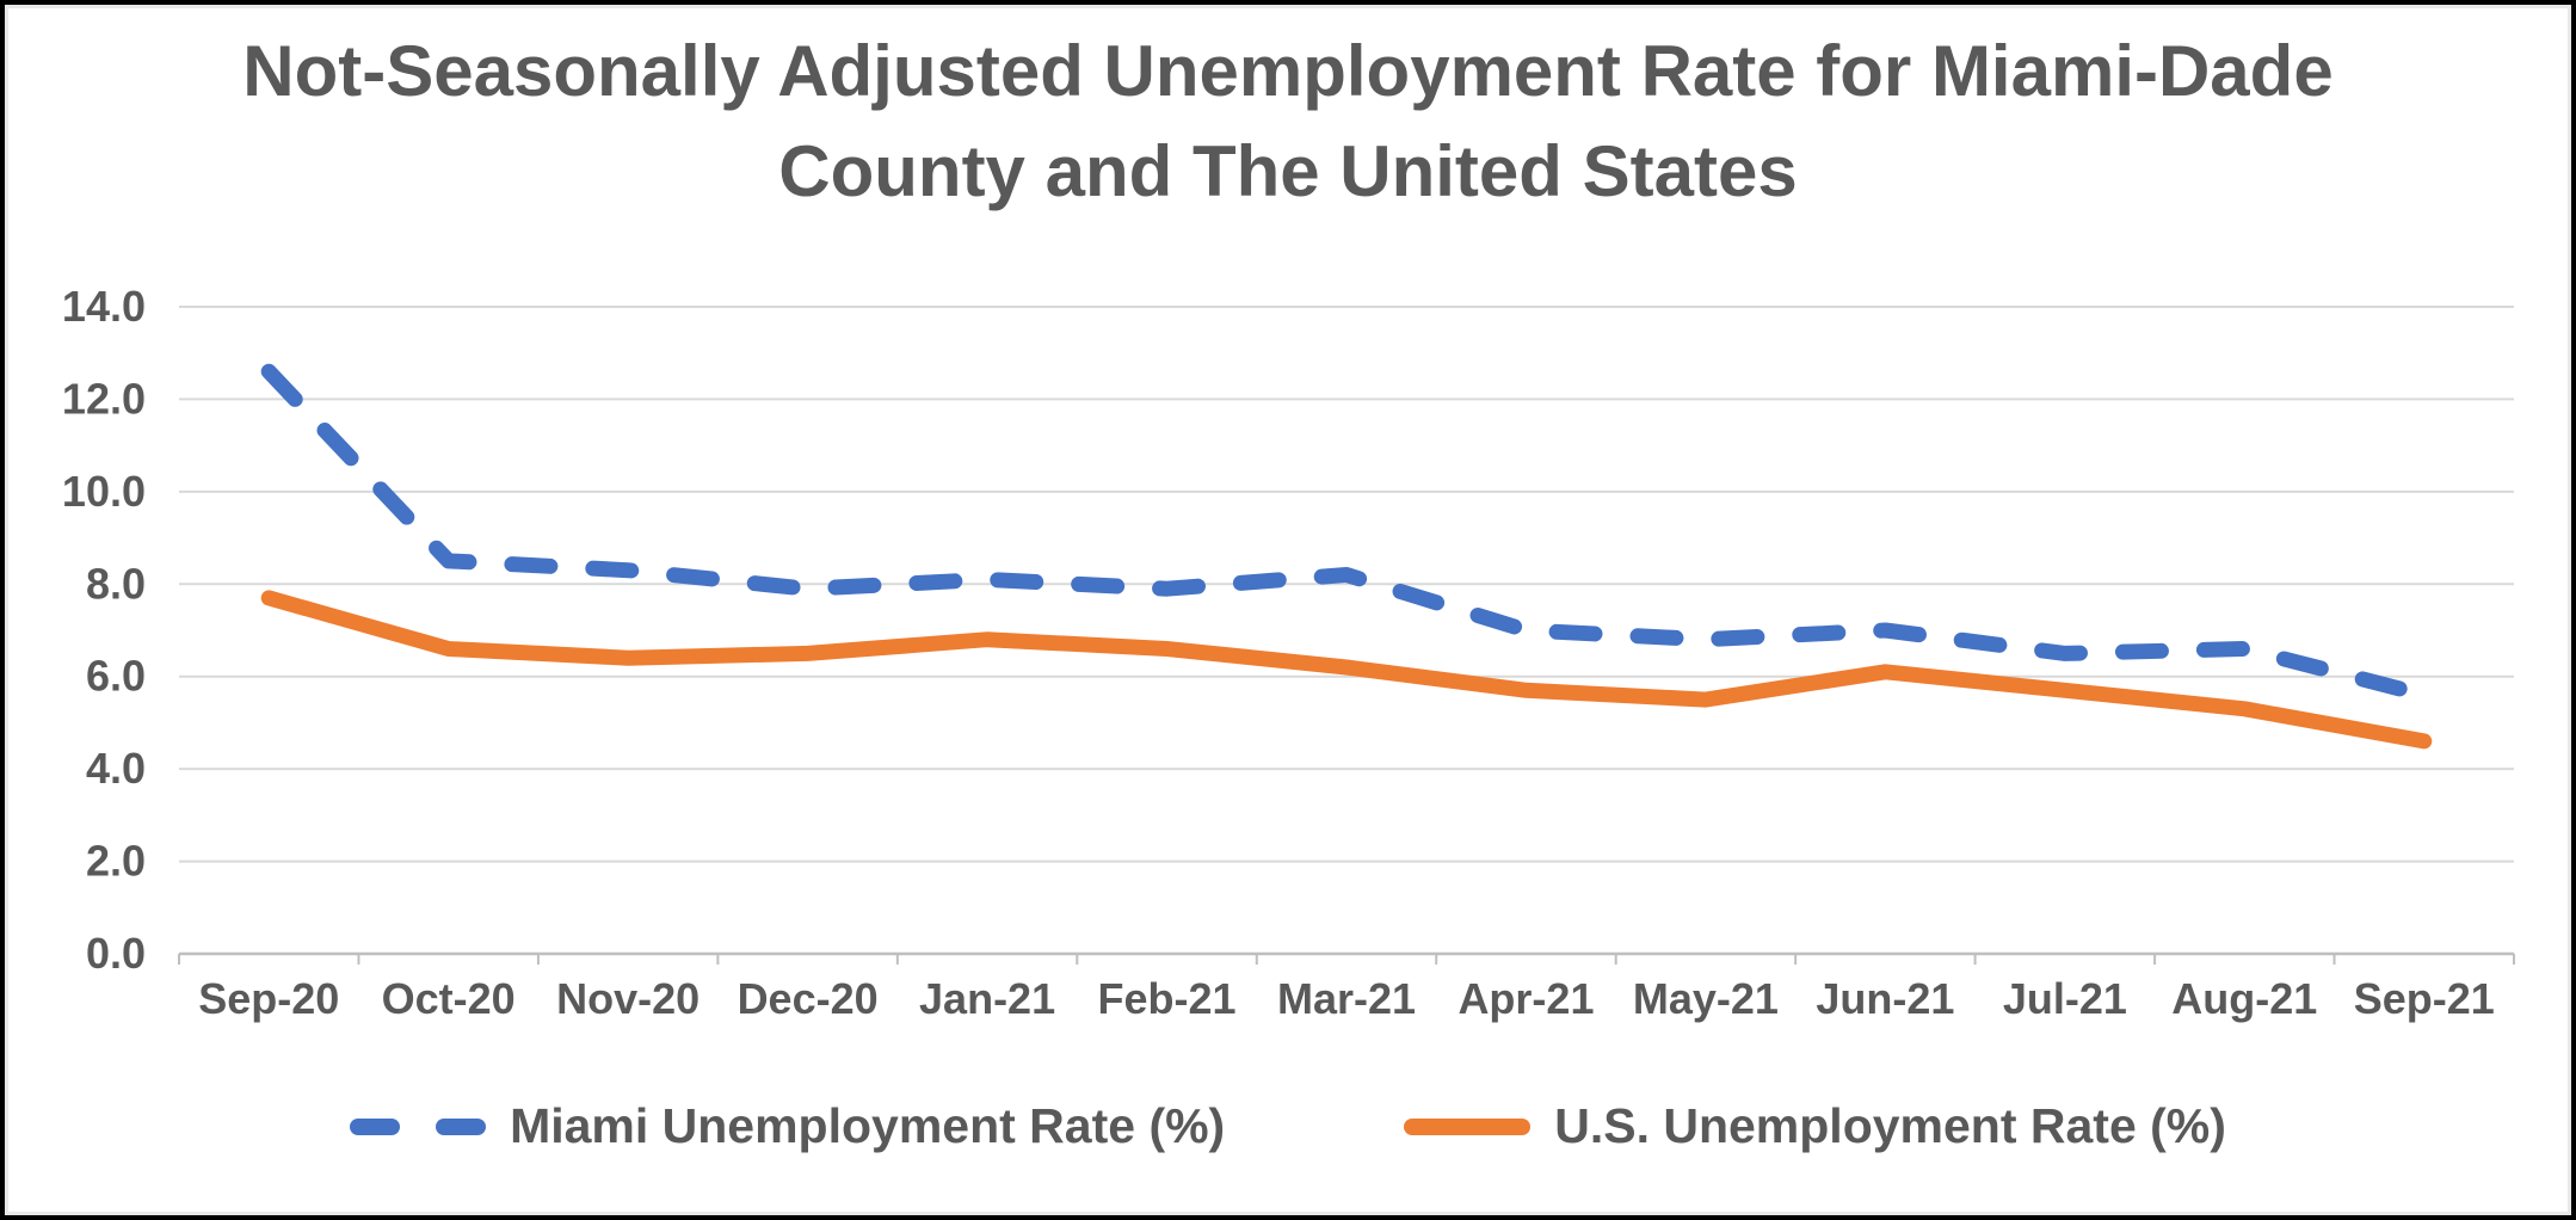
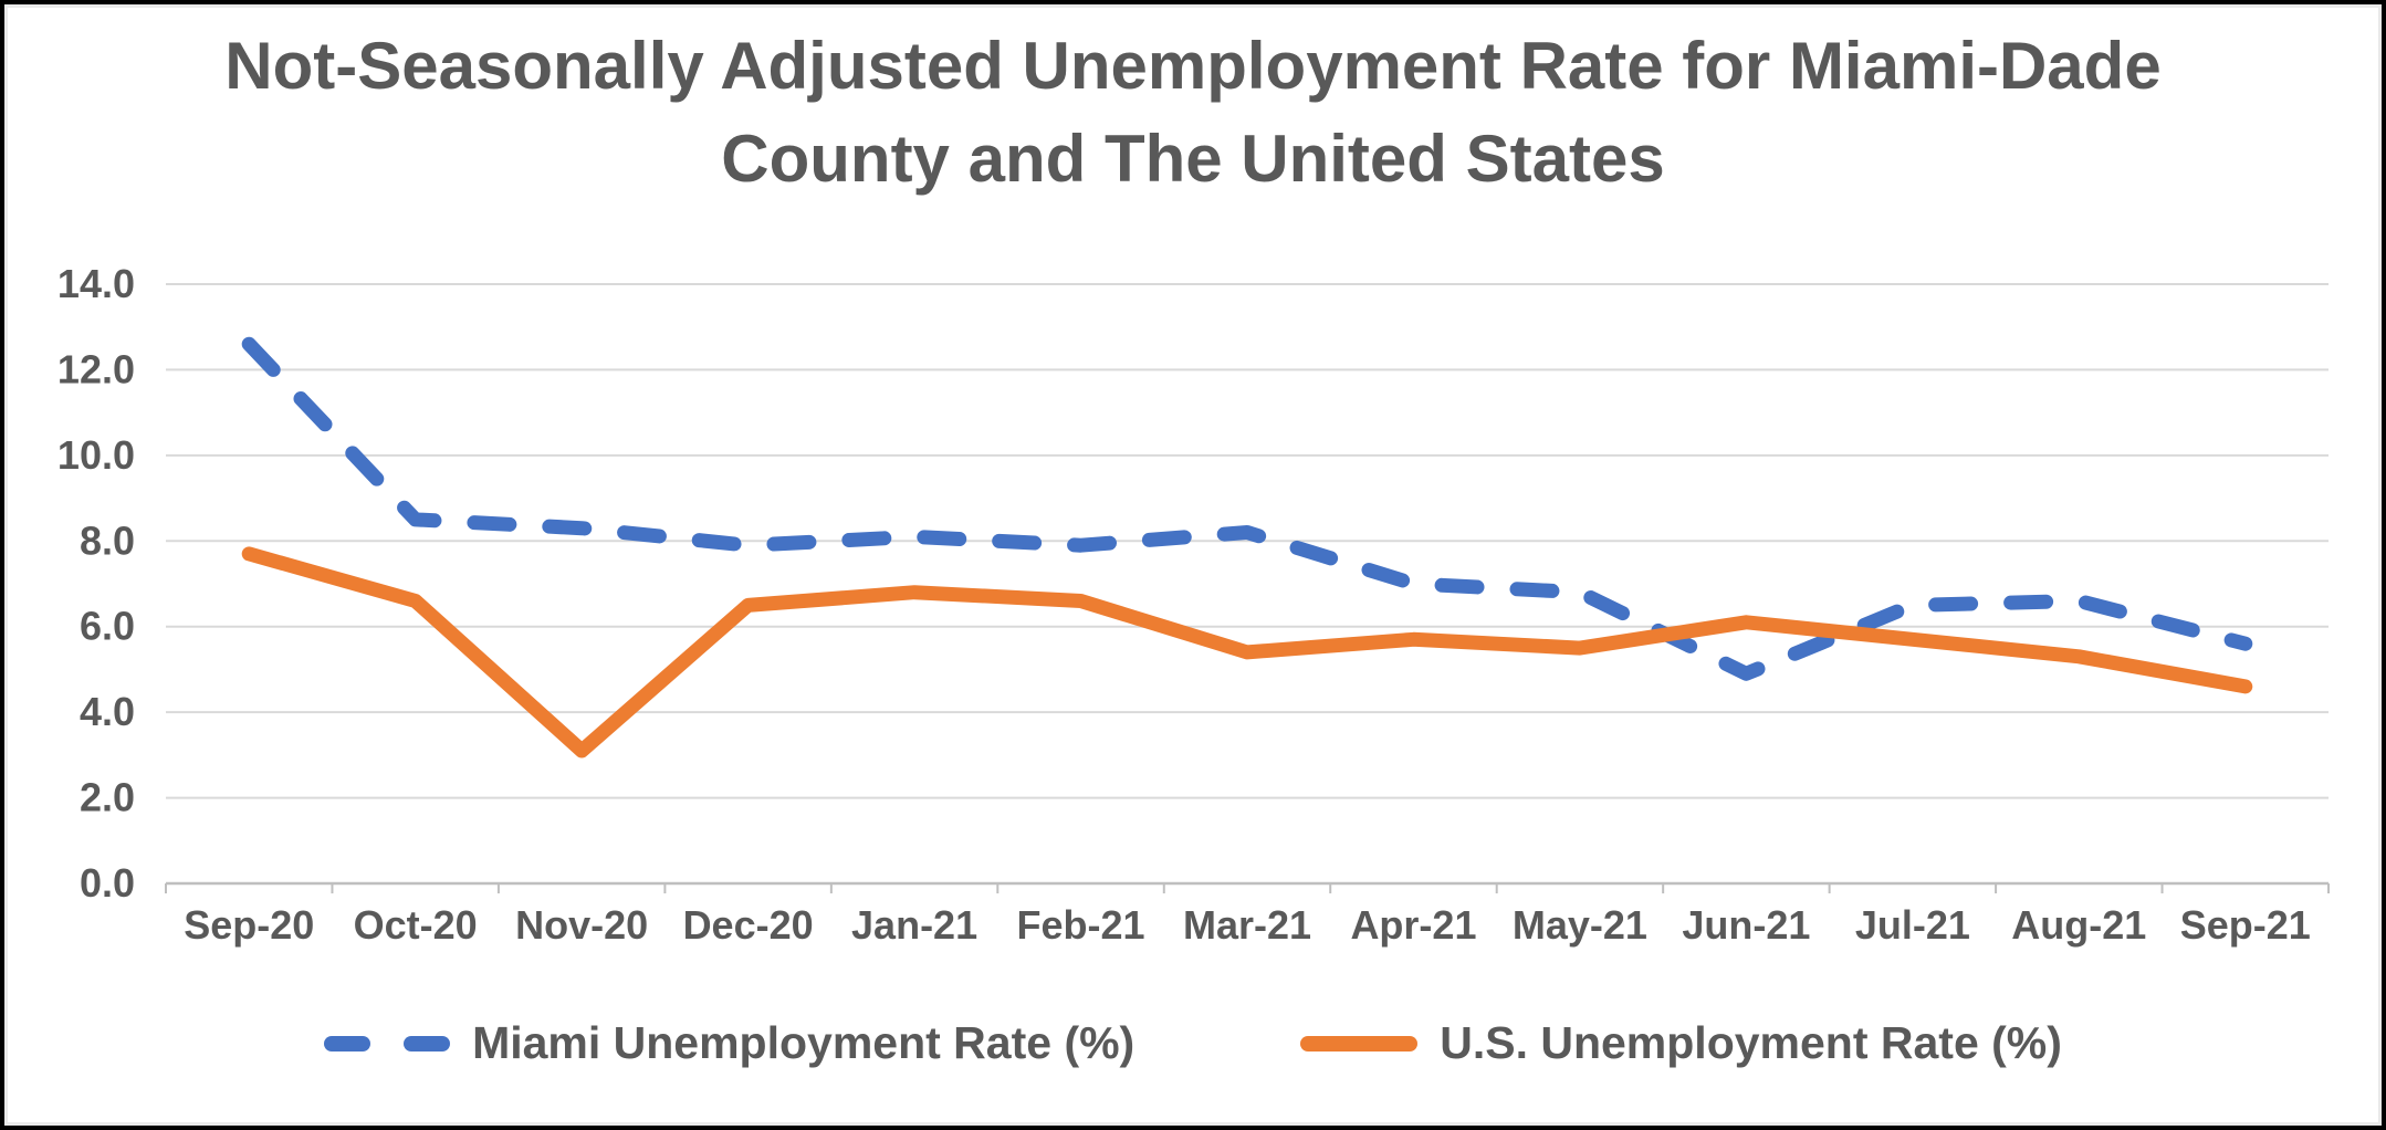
U.S. Unemployment Rate (%)/Nov-20: 6.4 -> 3.1
U.S. Unemployment Rate (%)/Mar-21: 6.2 -> 5.4
Miami Unemployment Rate (%)/Jun-21: 7.0 -> 4.9
